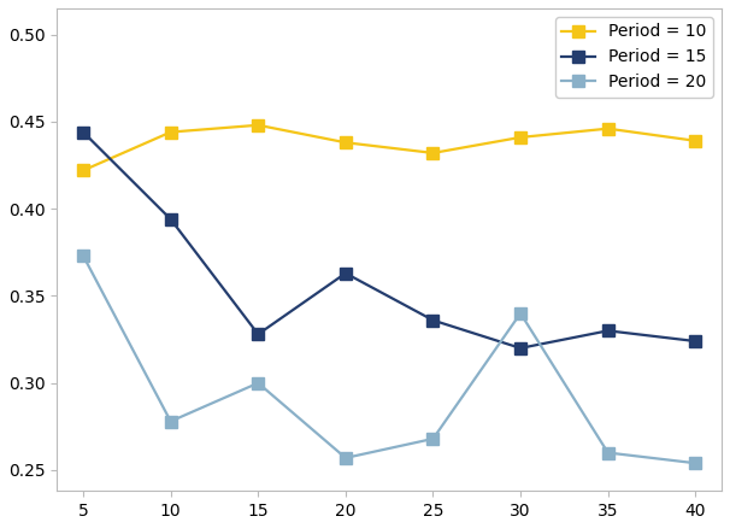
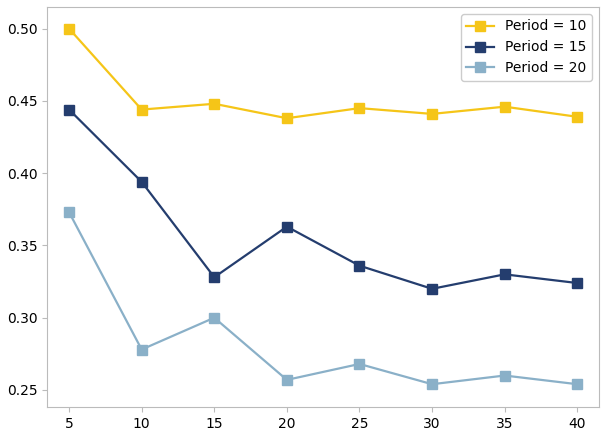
Period = 10/5: 0.422 -> 0.500
Period = 10/25: 0.432 -> 0.445
Period = 20/30: 0.340 -> 0.254
